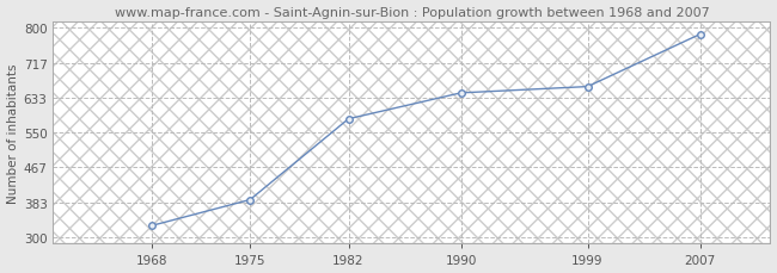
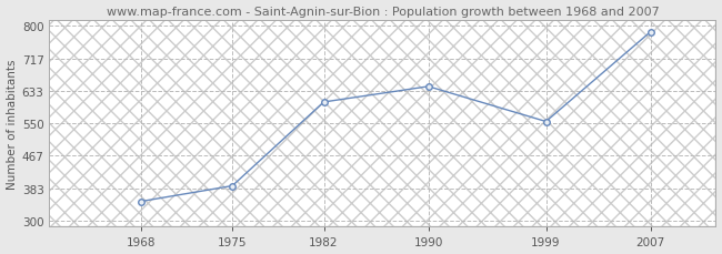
1968: 328 -> 350
1982: 583 -> 605
1999: 660 -> 555
